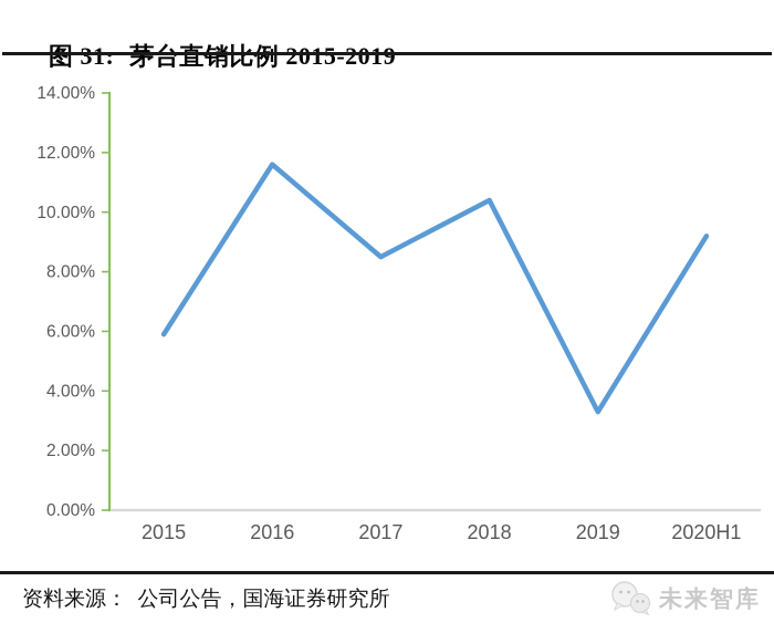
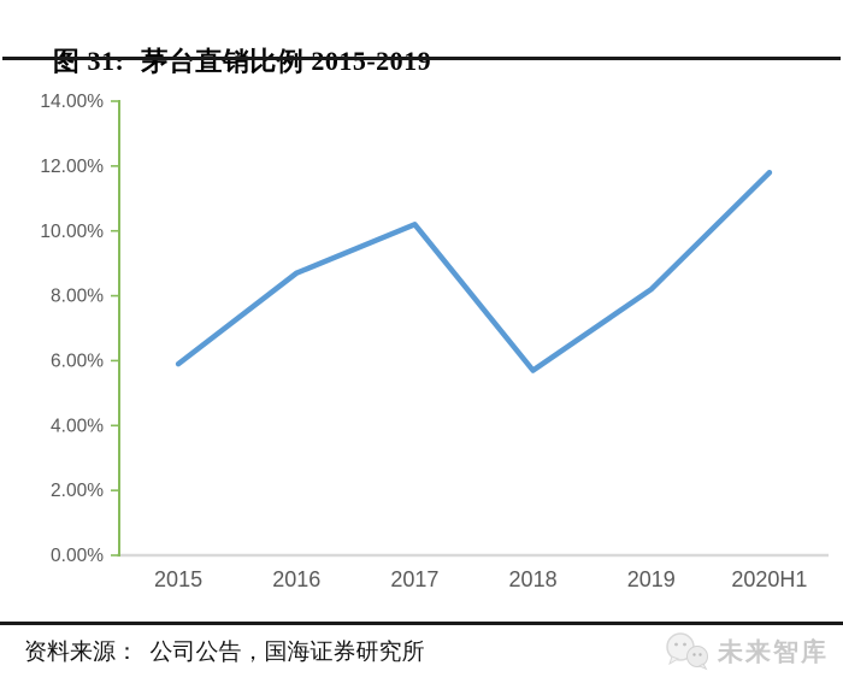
2016: 11.6% -> 8.7%
2017: 8.5% -> 10.2%
2018: 10.4% -> 5.7%
2019: 3.3% -> 8.2%
2020H1: 9.2% -> 11.8%
